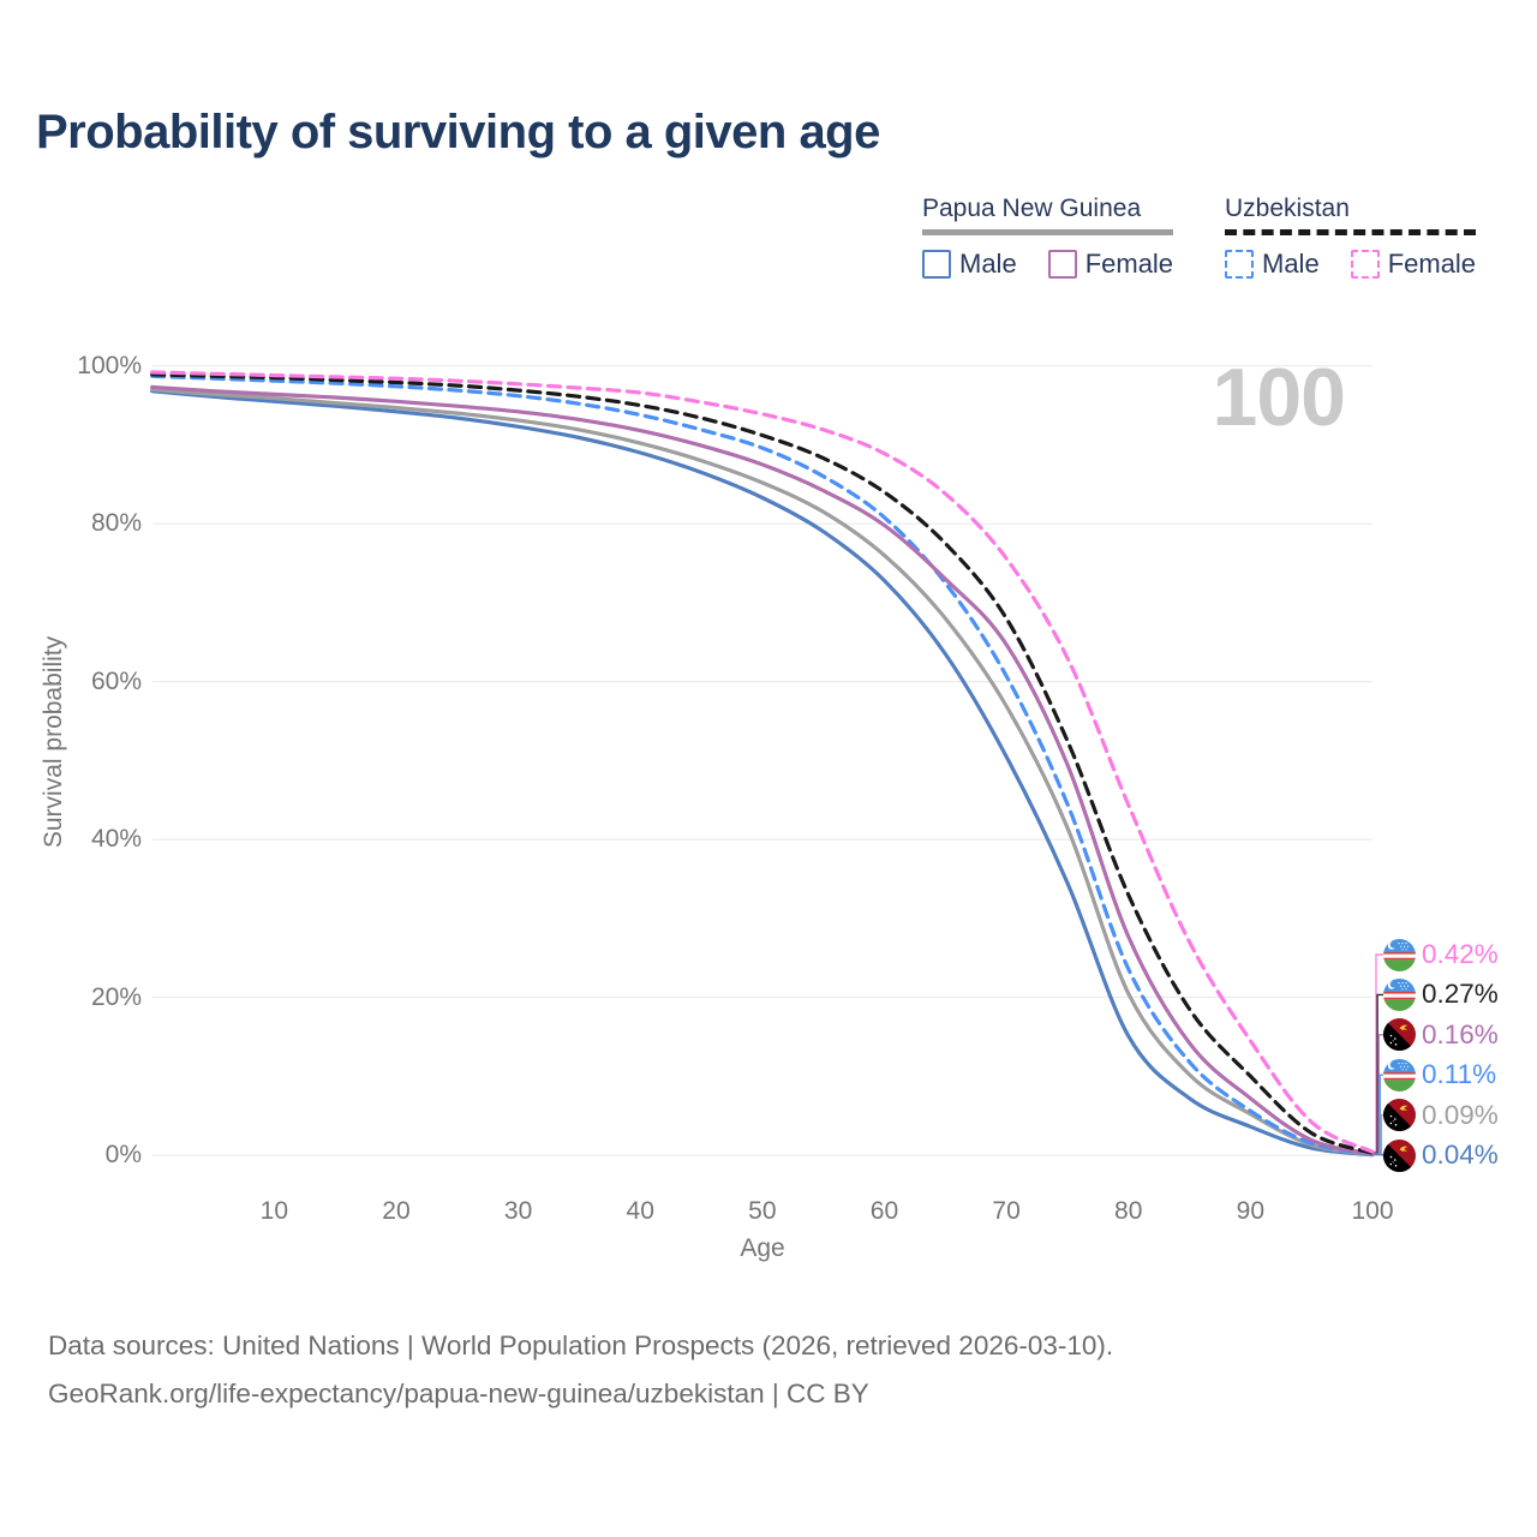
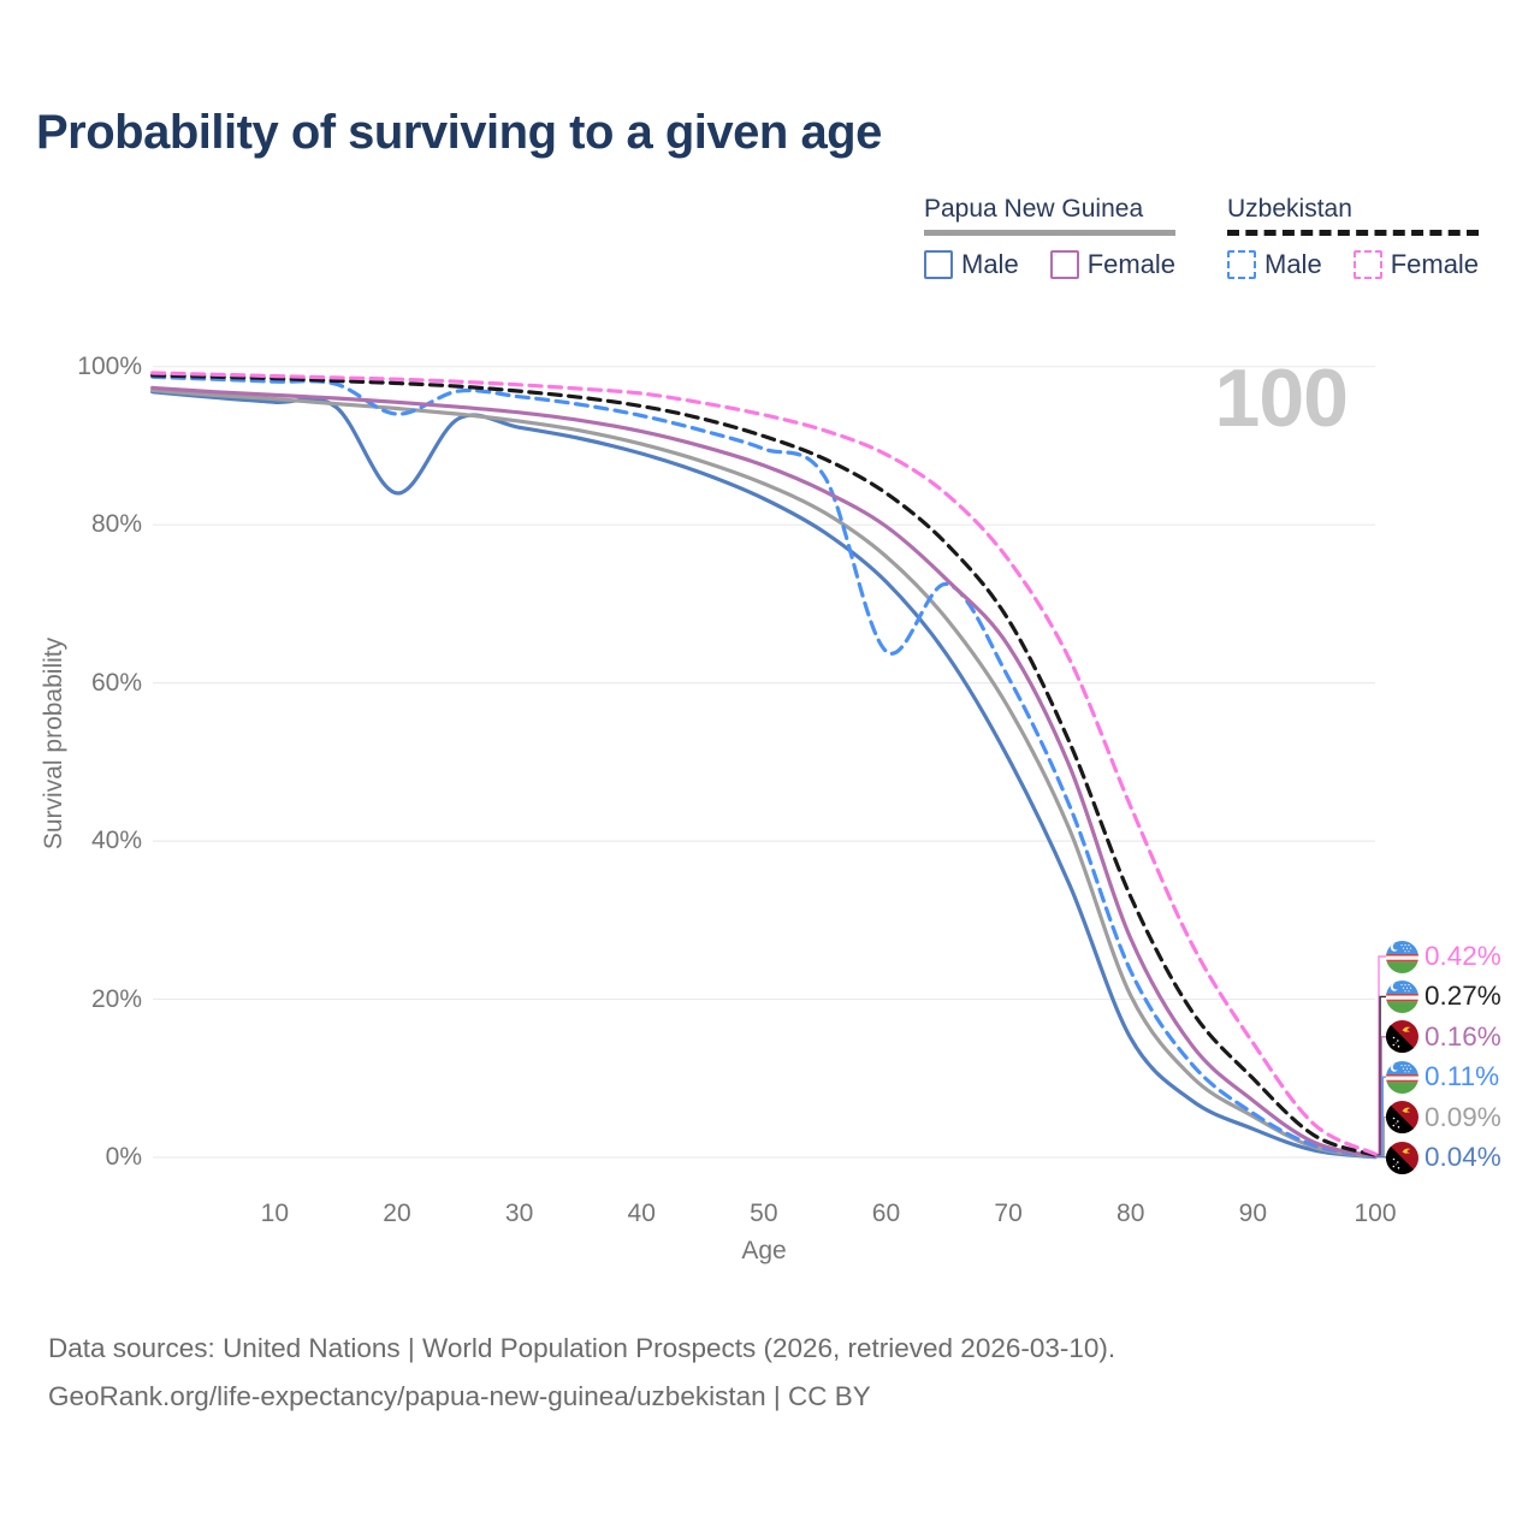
Uzbekistan Male/20: 97% -> 94%
Papua New Guinea Male/20: 94% -> 84%
Uzbekistan Male/60: 81% -> 64%
